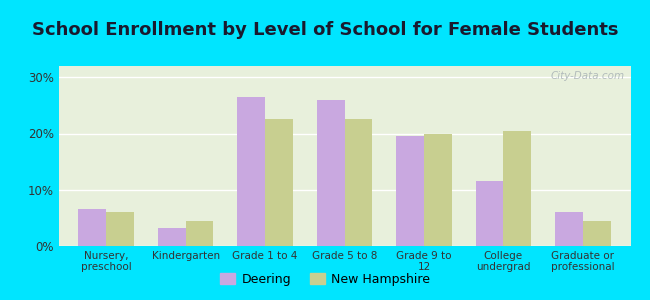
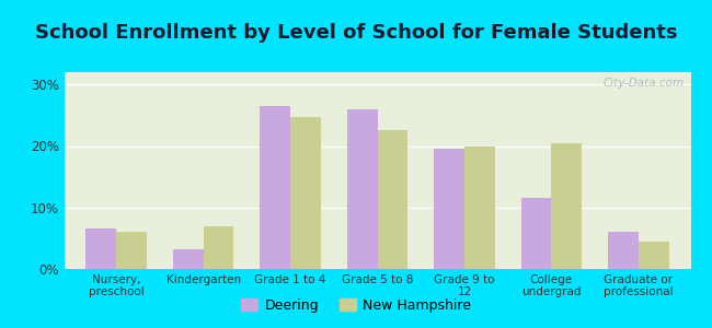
New Hampshire/Kindergarten: 4.5% -> 7.0%
New Hampshire/Grade 1 to 4: 22.5% -> 24.8%
